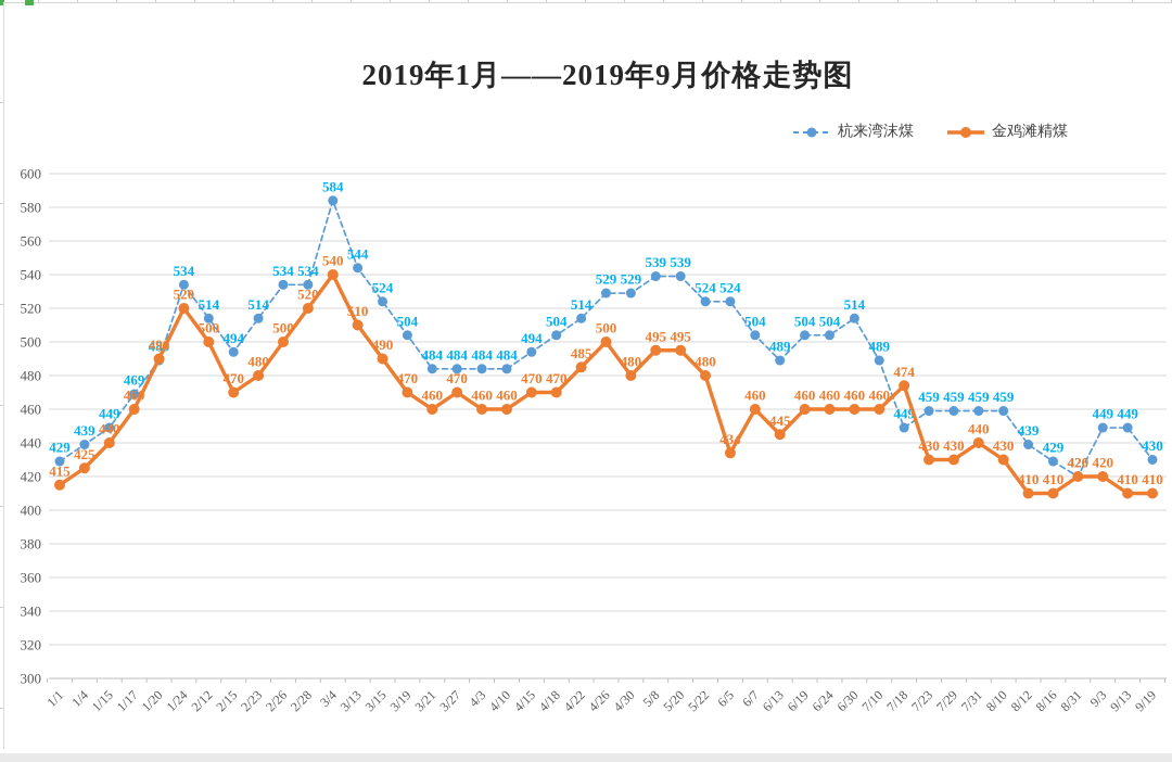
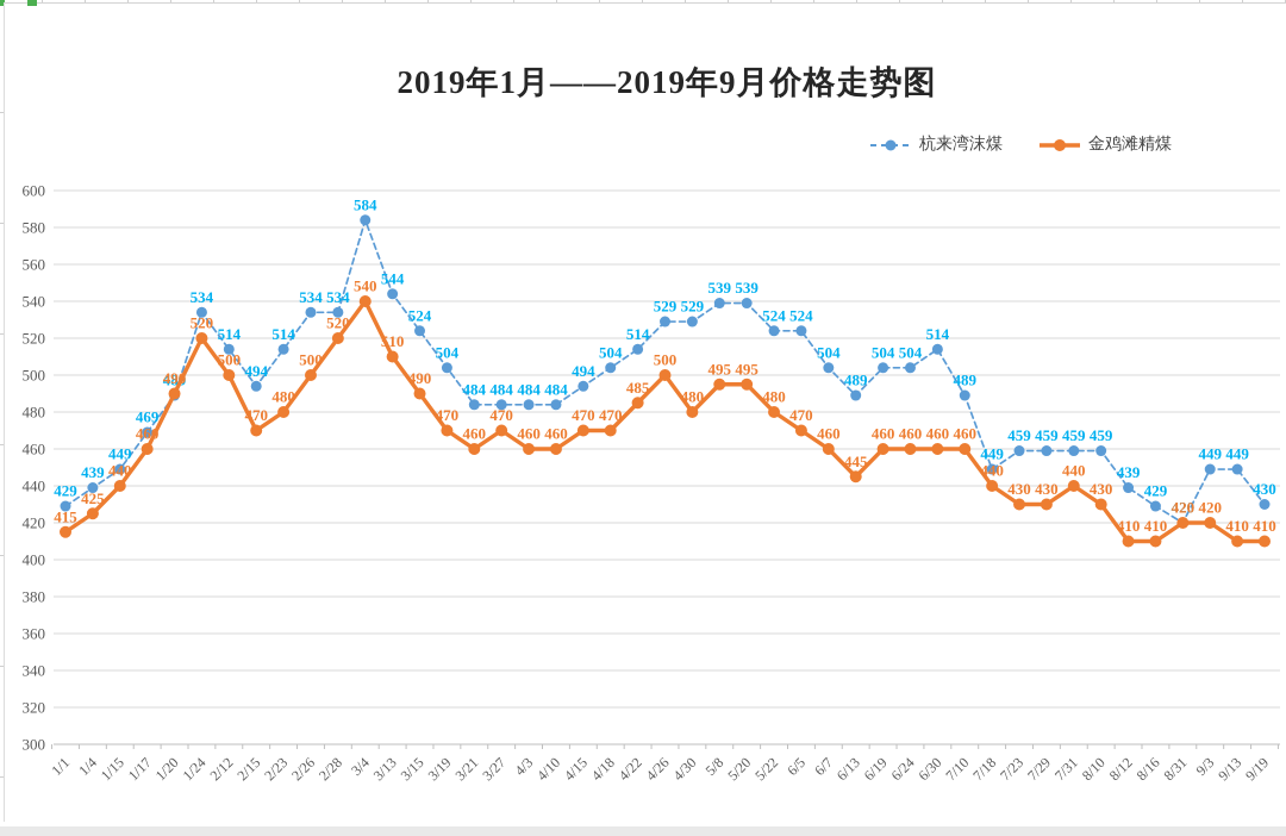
金鸡滩精煤/6/5: 434 -> 470
金鸡滩精煤/7/18: 474 -> 440
